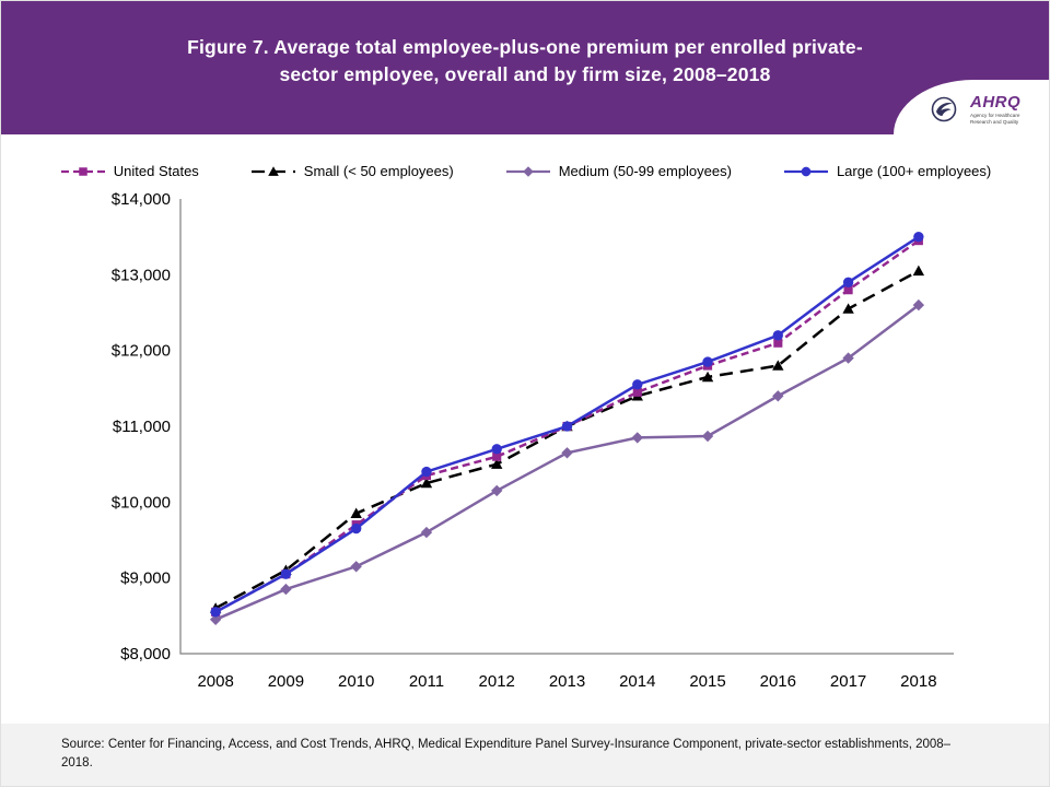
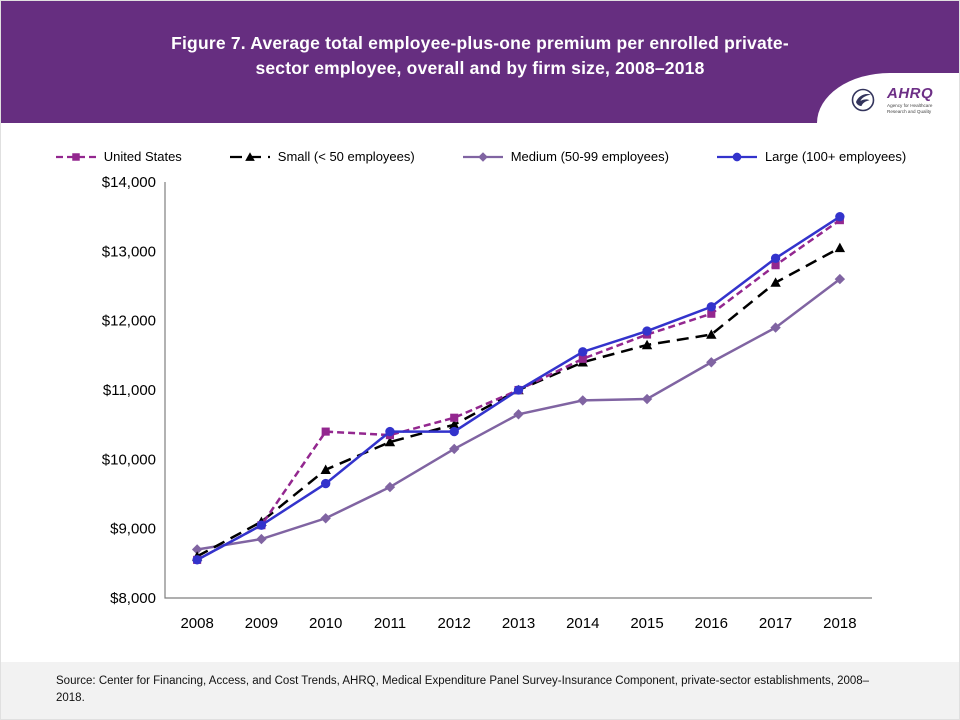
Medium (50-99 employees)/2008: $8400 -> $8700
United States/2010: $9700 -> $10400
Large (100+ employees)/2012: $10700 -> $10400
